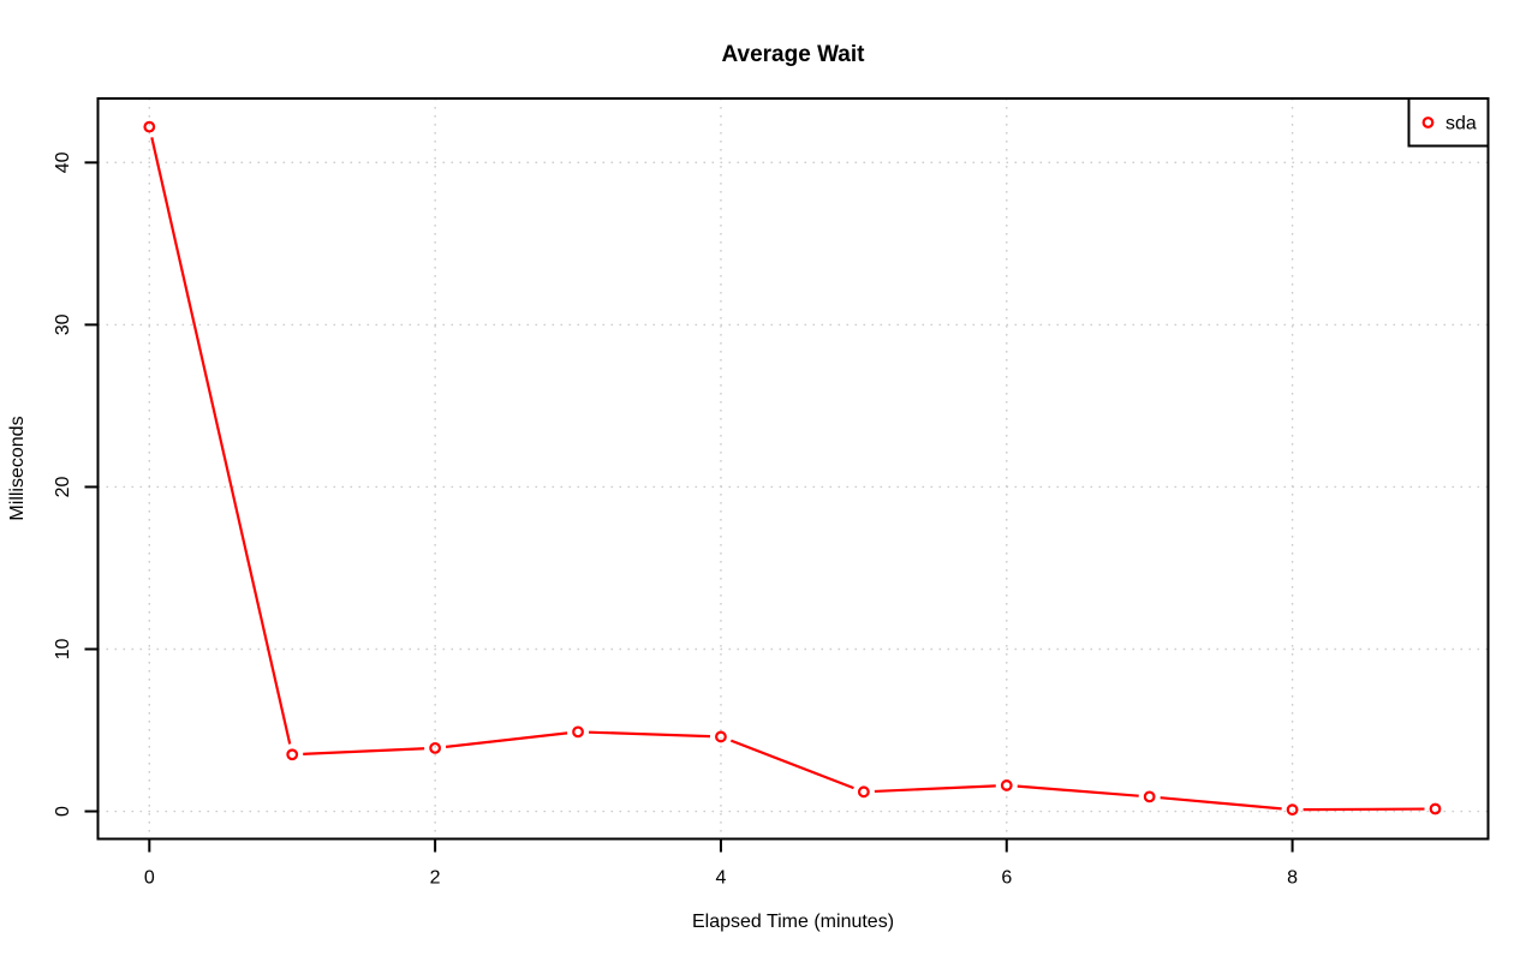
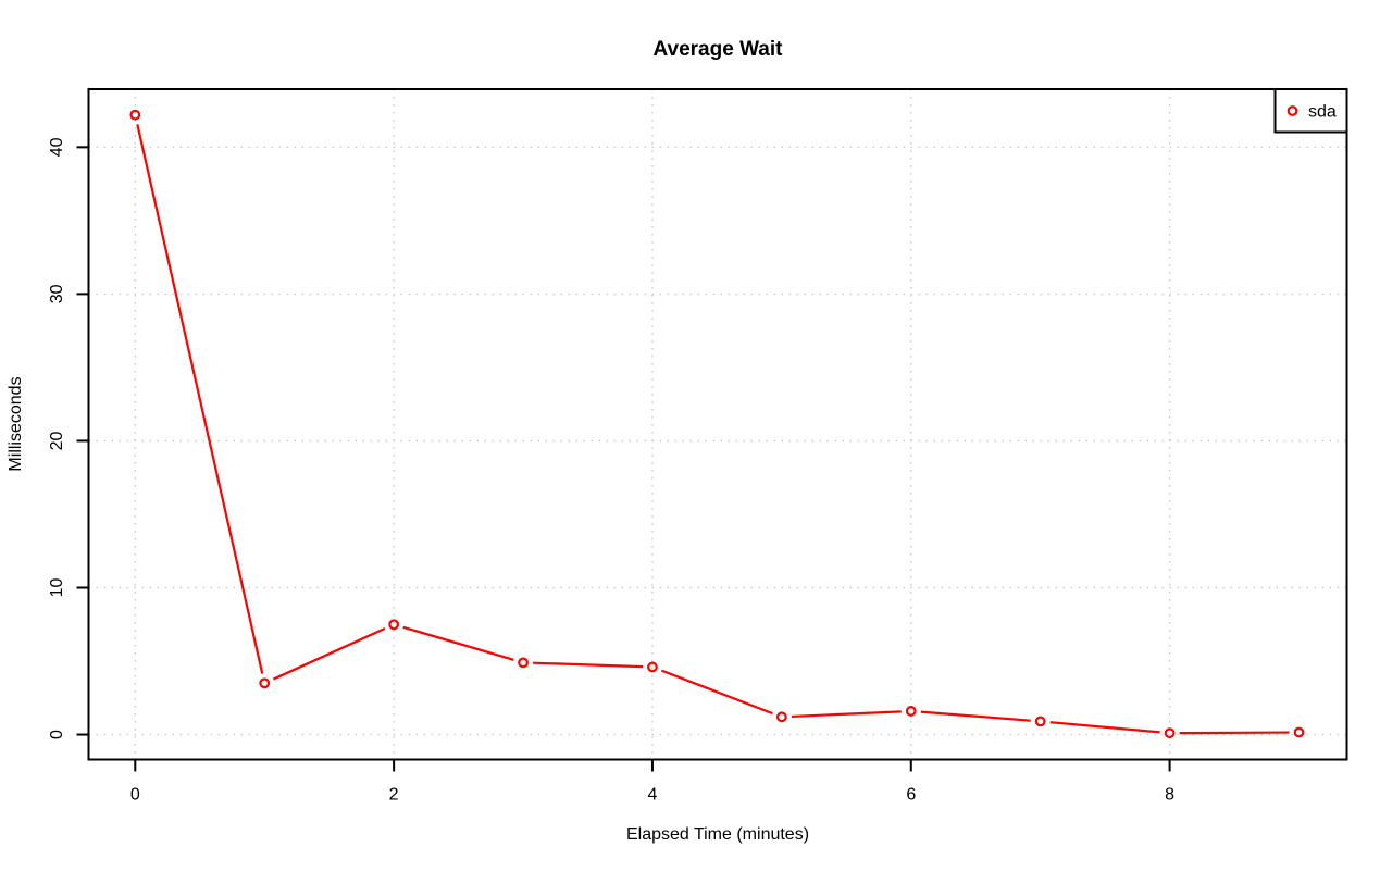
2: 3.9 -> 7.5
